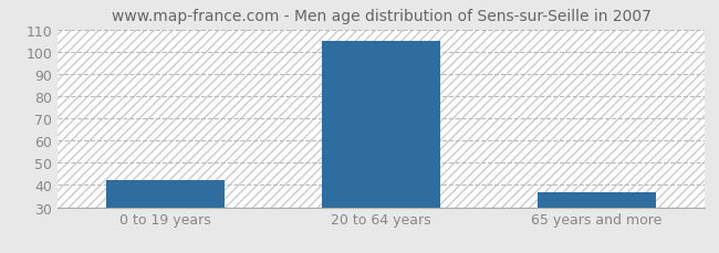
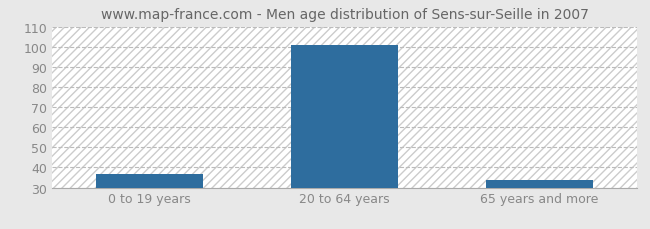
0 to 19 years: 42 -> 37
20 to 64 years: 105 -> 101
65 years and more: 37 -> 34
